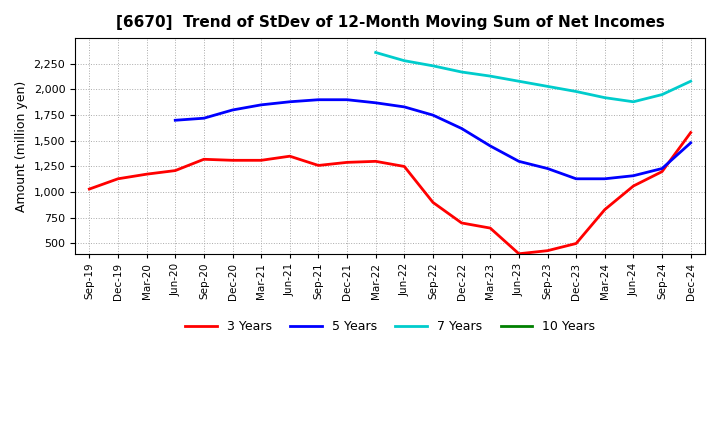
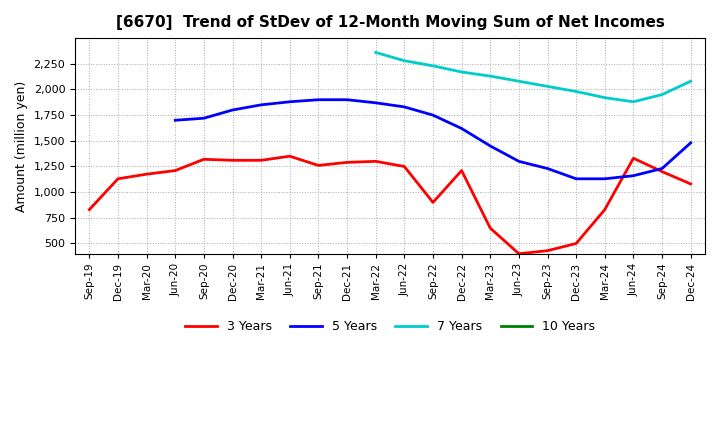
3 Years/Sep-19: 1,030 -> 830
3 Years/Dec-22: 700 -> 1,210
3 Years/Jun-24: 1,060 -> 1,330
3 Years/Dec-24: 1,580 -> 1,080
